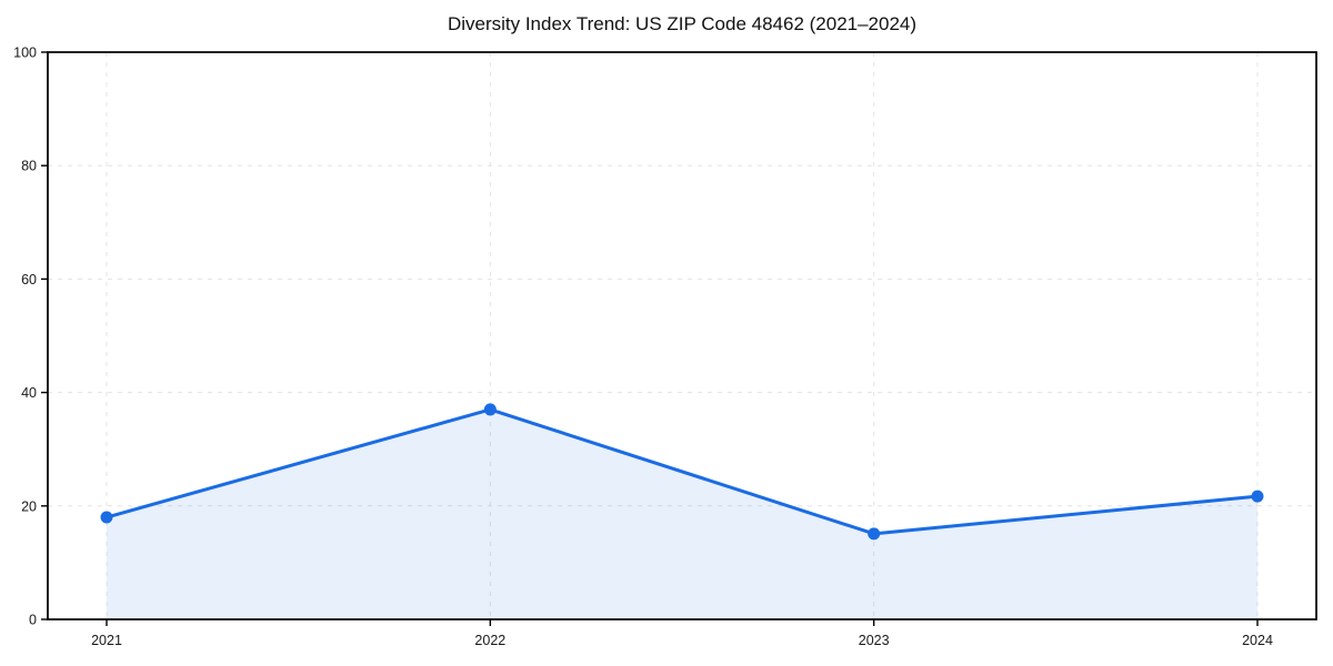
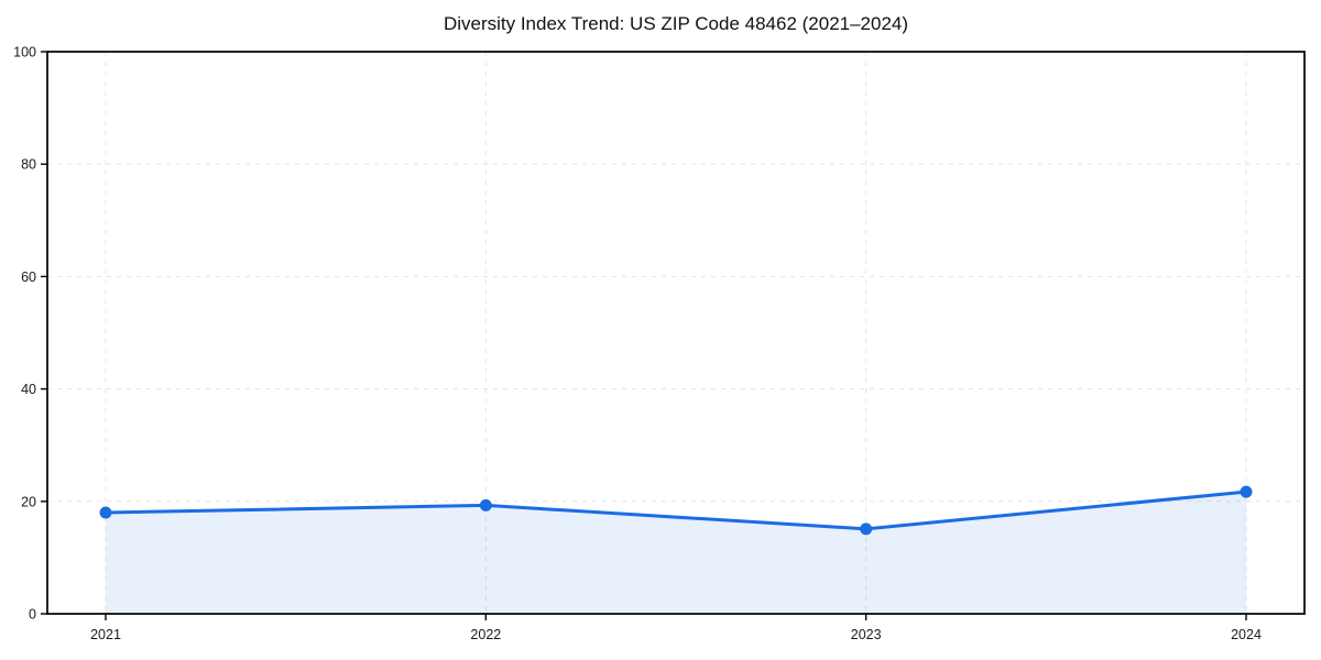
2022: 37 -> 19
